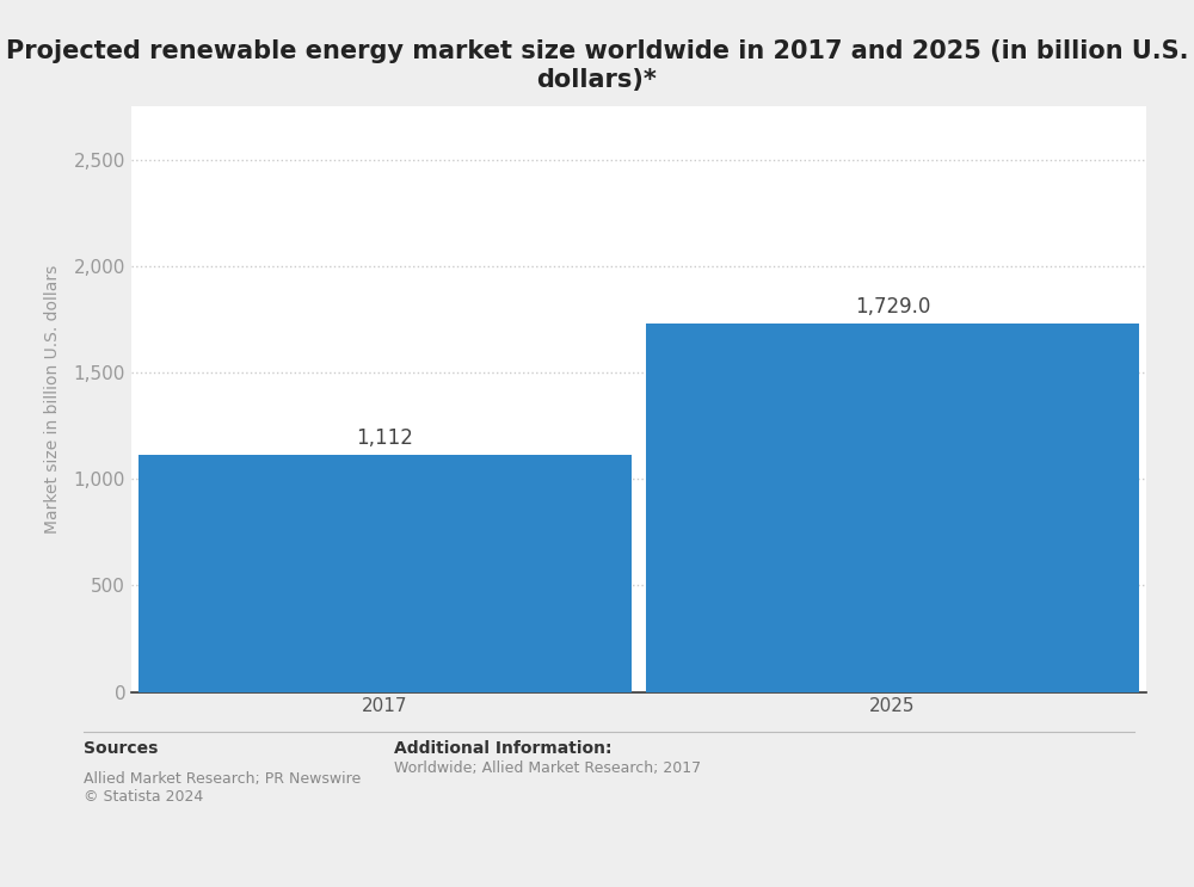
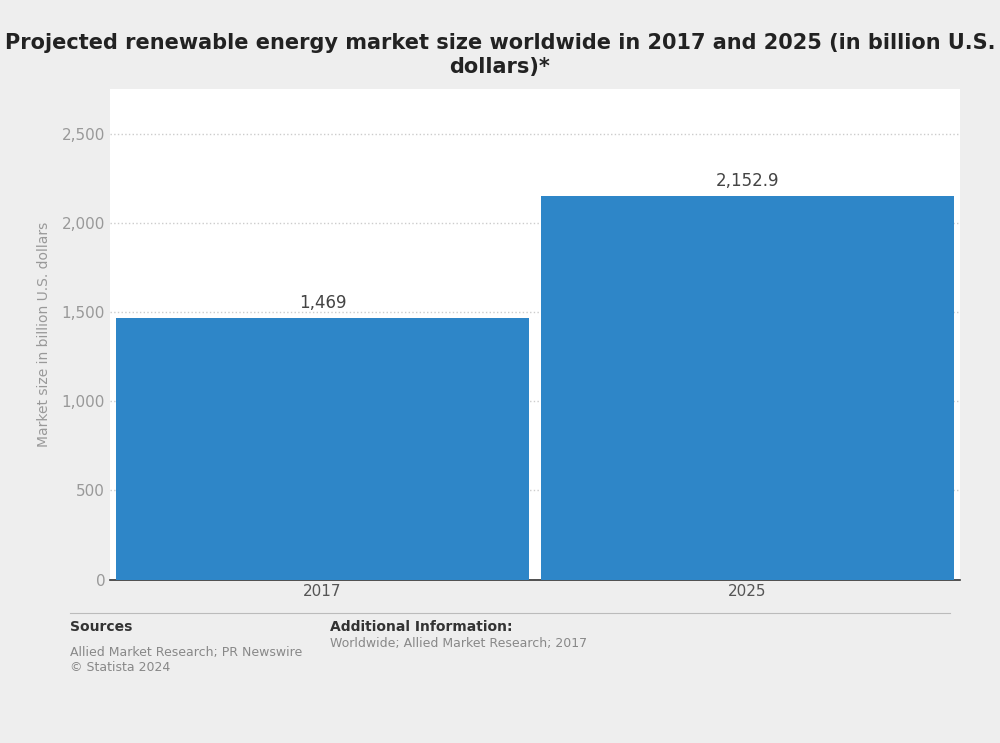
2017: 1,112 -> 1,469
2025: 1,729.0 -> 2,152.9
